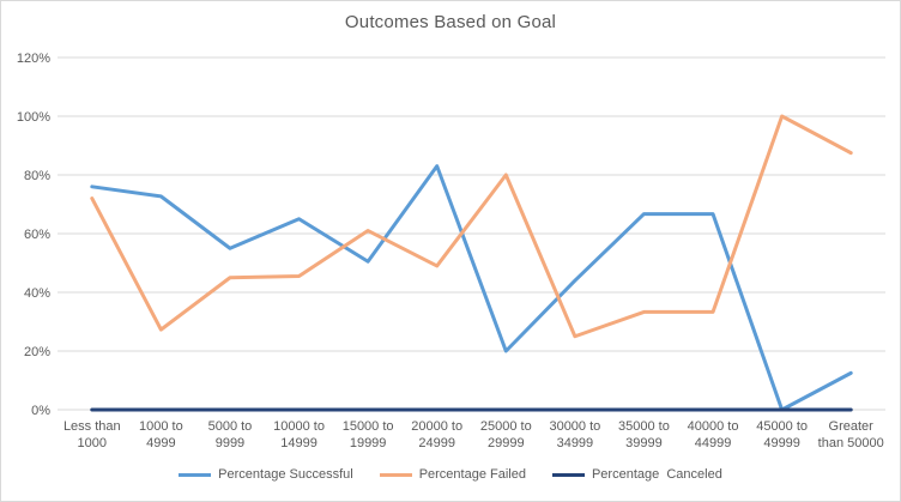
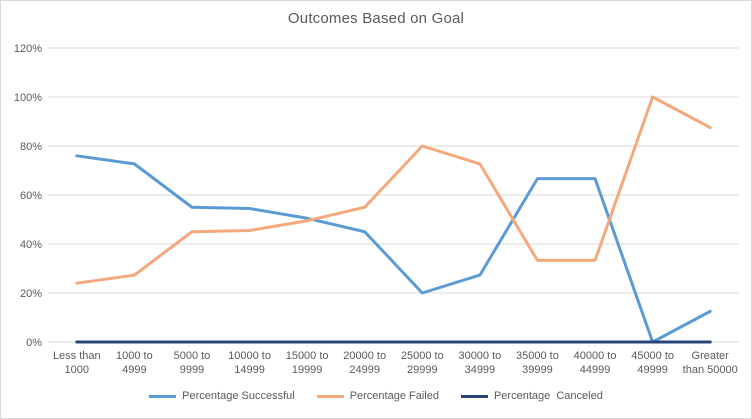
Percentage Failed/Less than 1000: 72% -> 24%
Percentage Successful/10000 to 14999: 65% -> 54%
Percentage Failed/15000 to 19999: 61% -> 50%
Percentage Successful/20000 to 24999: 83% -> 45%
Percentage Failed/20000 to 24999: 49% -> 55%
Percentage Successful/30000 to 34999: 44% -> 27%
Percentage Failed/30000 to 34999: 25% -> 73%
